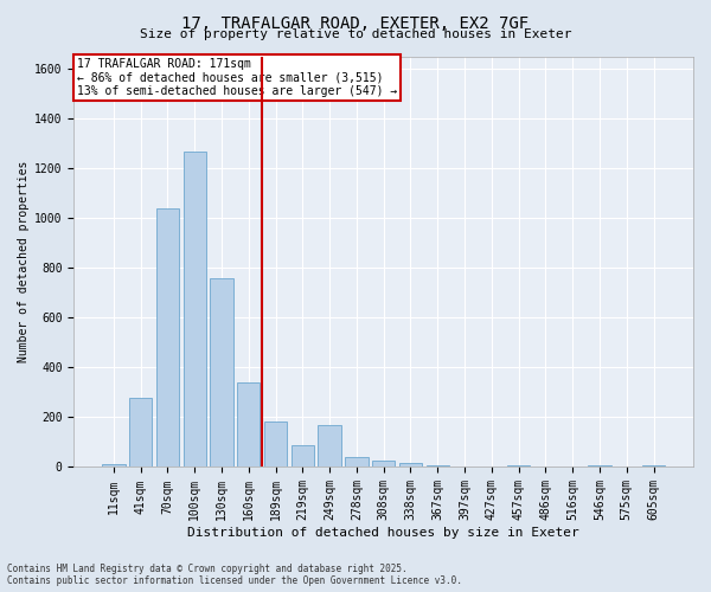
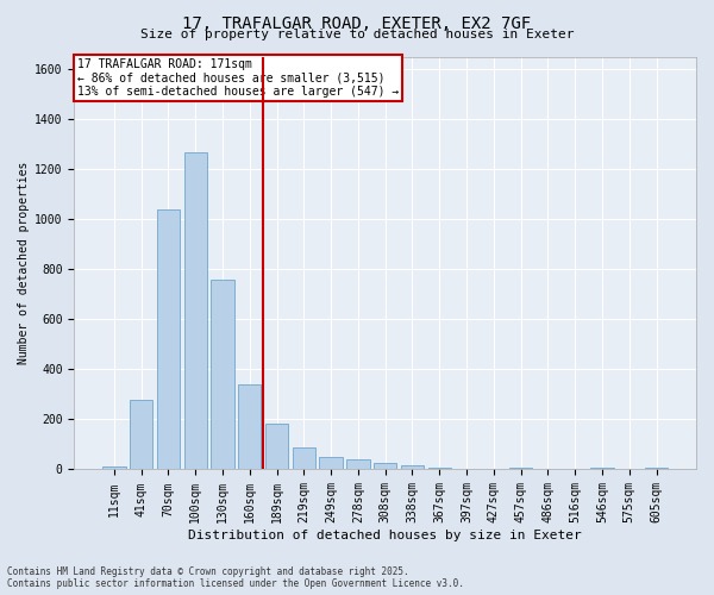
249sqm: 170 -> 48
